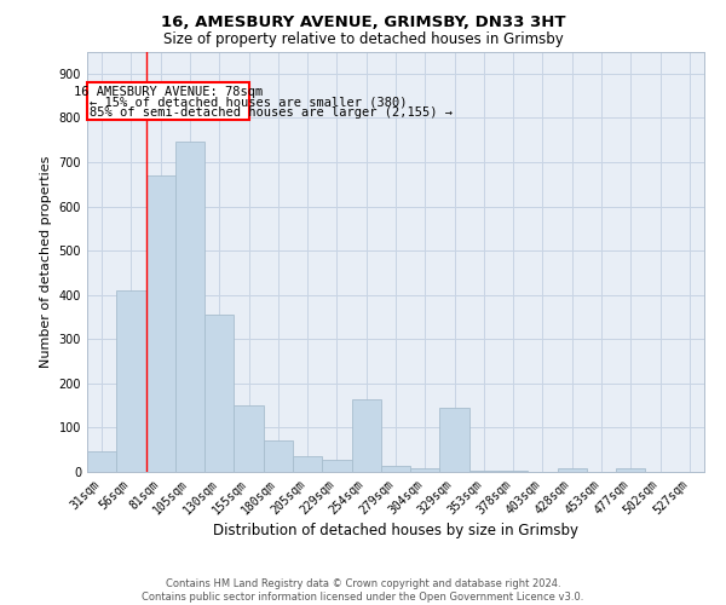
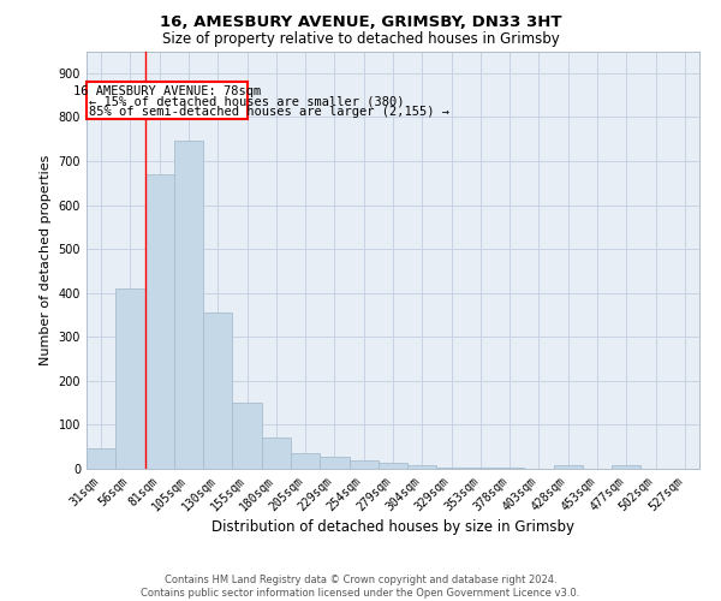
254sqm: 165 -> 18
329sqm: 145 -> 4
